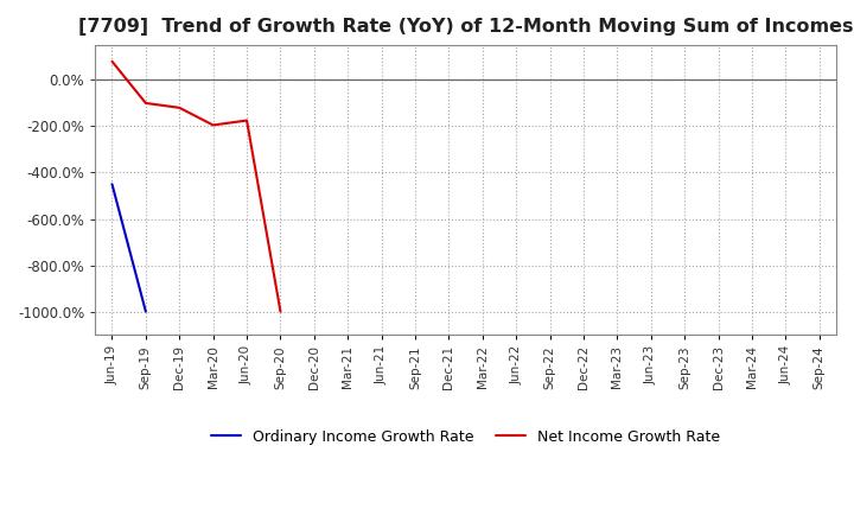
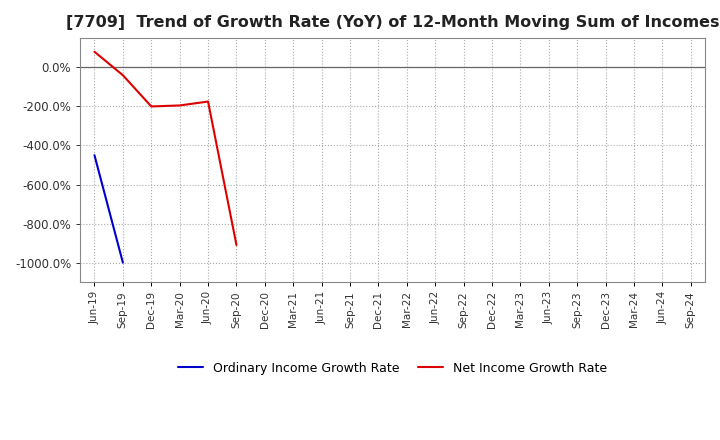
Sep-19: -100% -> -40%
Dec-19: -120% -> -200%
Sep-20: -1000% -> -910%
